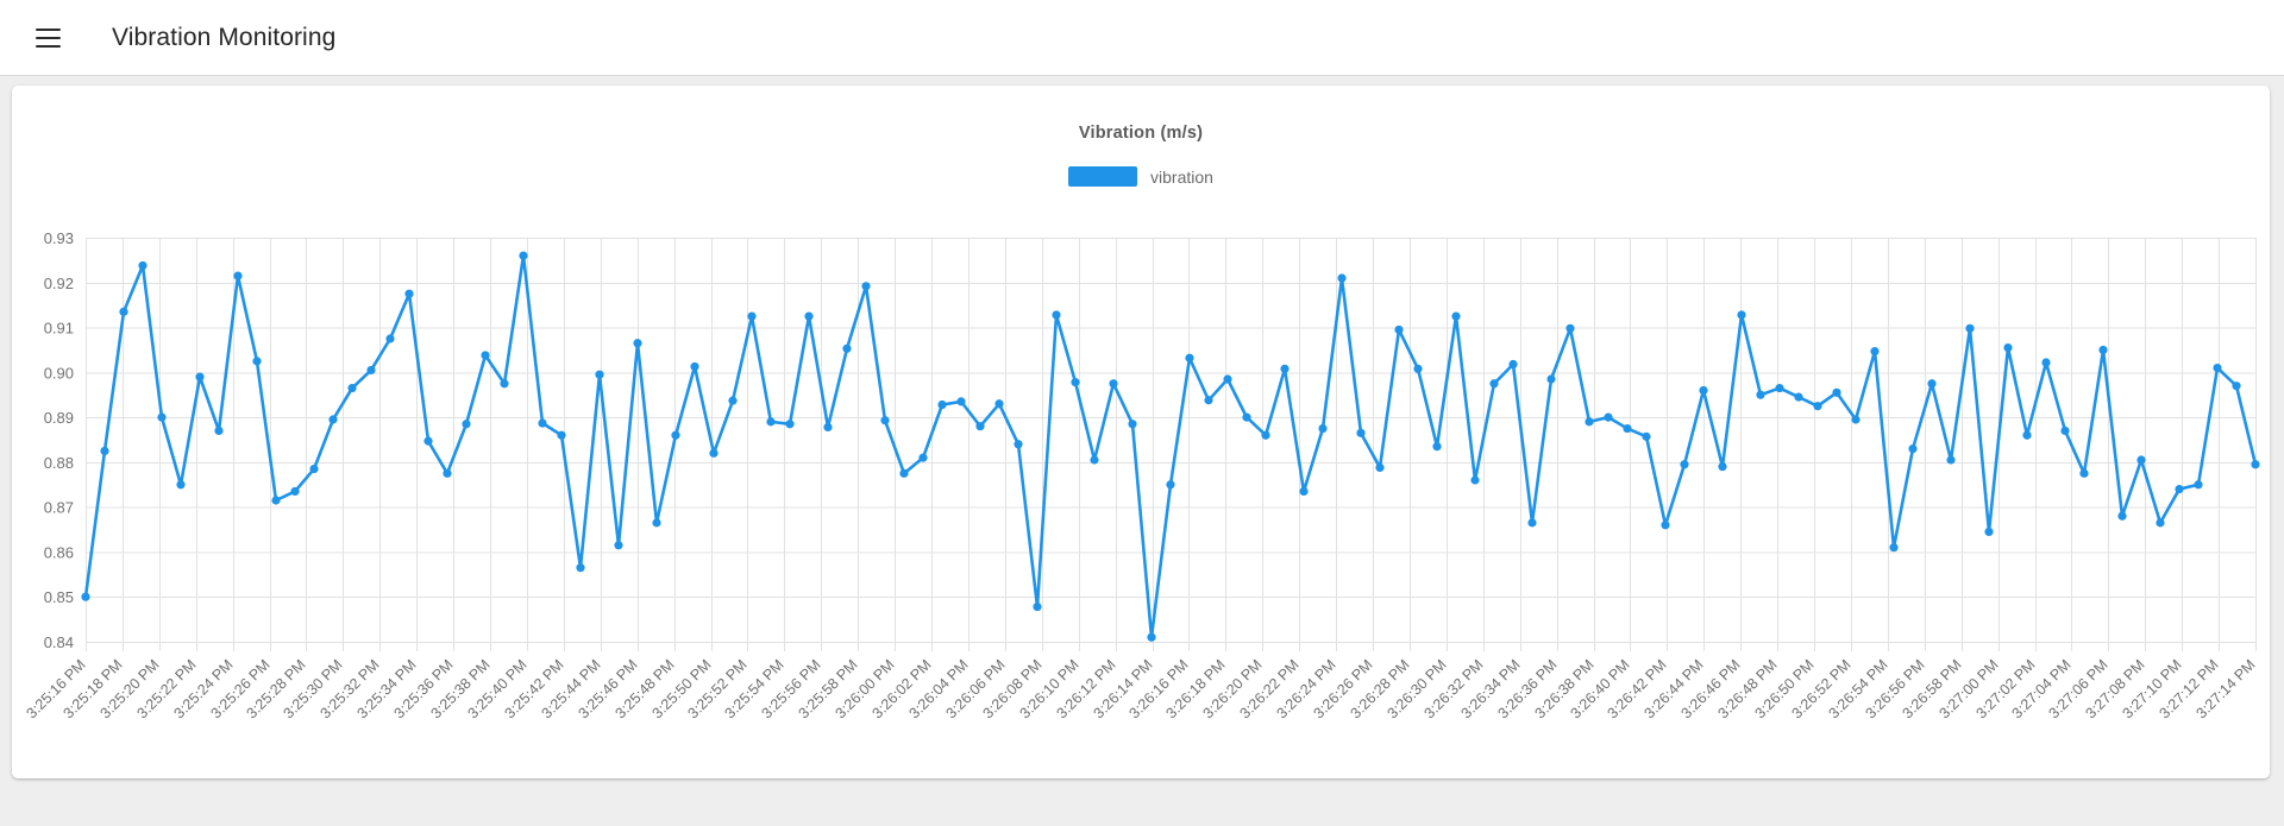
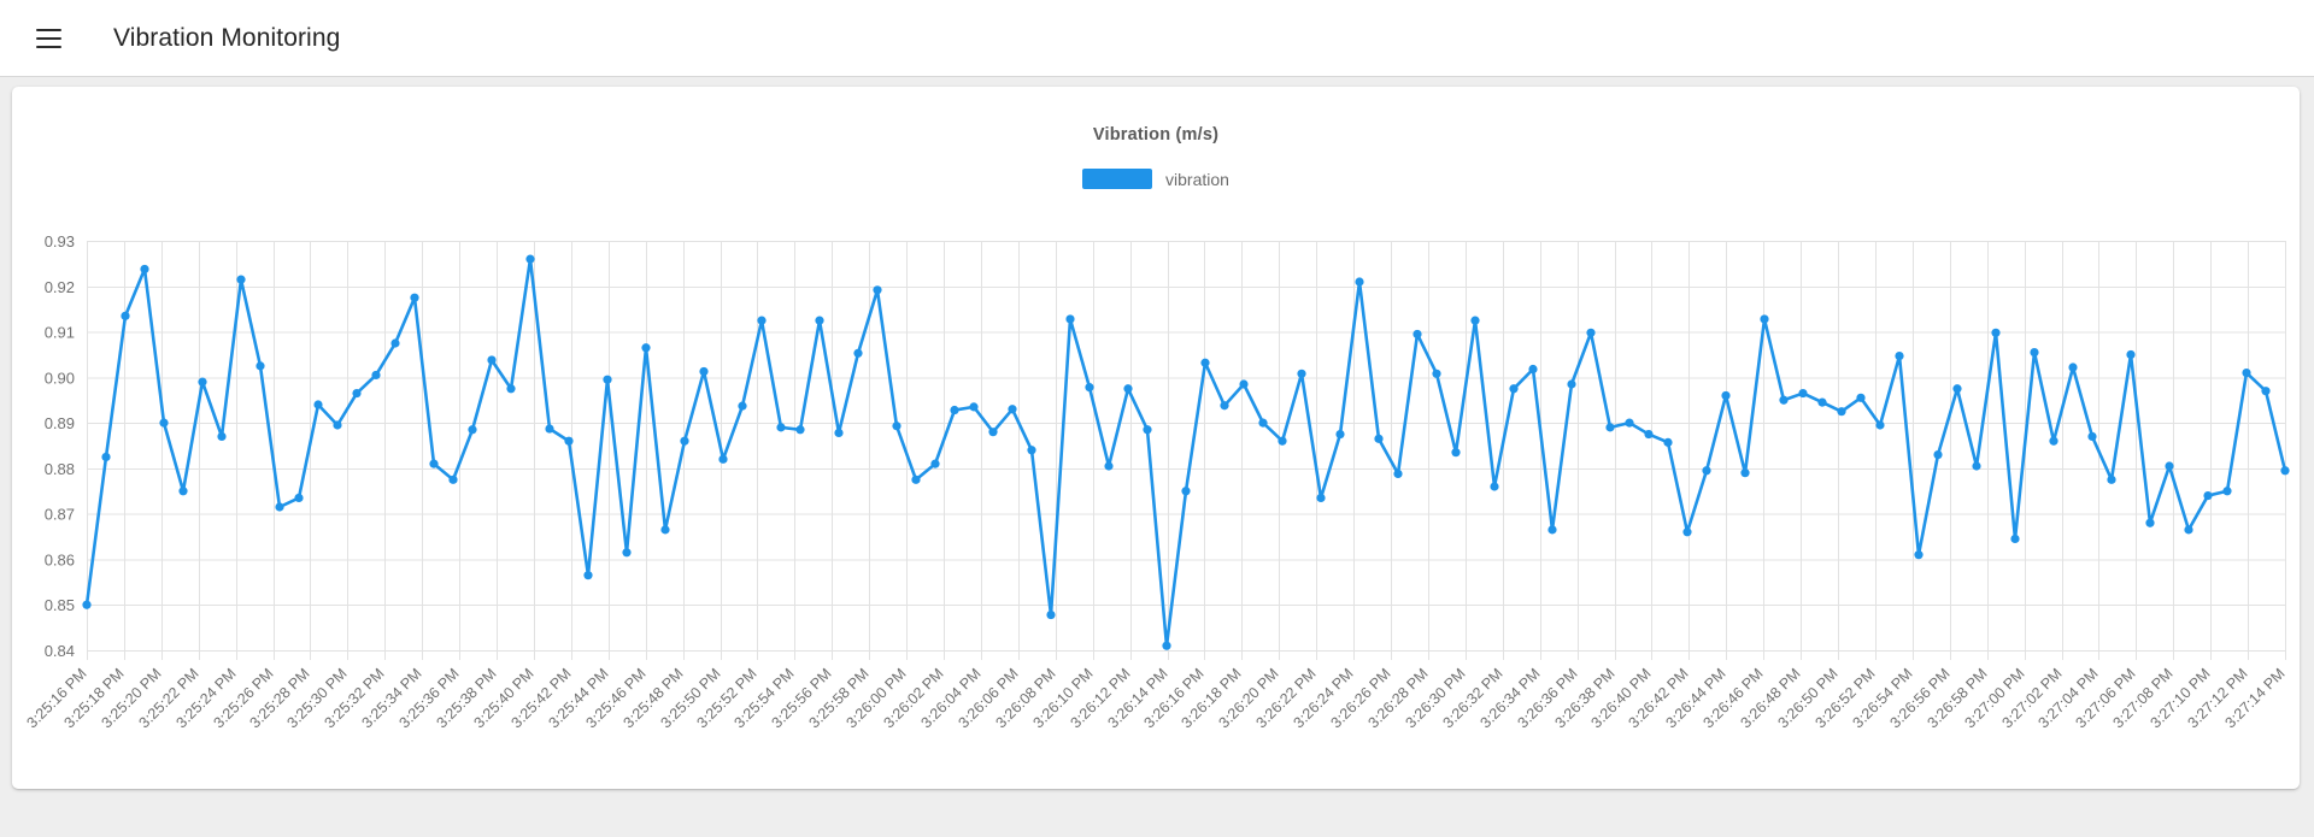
3:25:28 PM: 0.878 -> 0.894
3:25:34 PM: 0.885 -> 0.881
